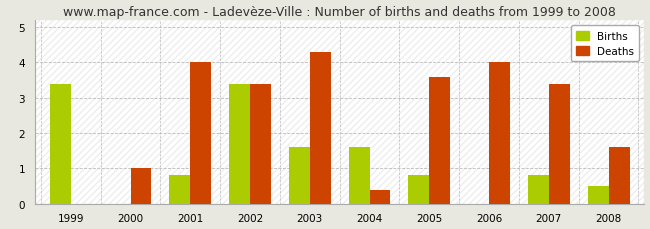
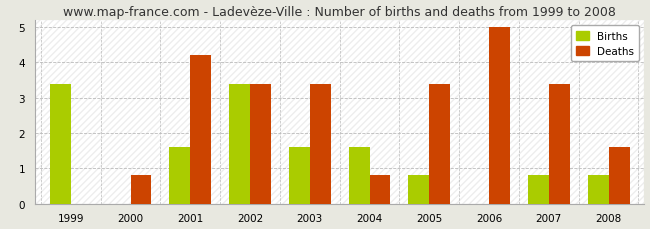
Deaths/2000: 1.0 -> 0.8
Births/2001: 0.8 -> 1.6
Deaths/2001: 4.0 -> 4.2
Deaths/2003: 4.3 -> 3.4
Deaths/2004: 0.4 -> 0.8
Deaths/2005: 3.6 -> 3.4
Deaths/2006: 4.0 -> 5.0
Births/2008: 0.5 -> 0.8
